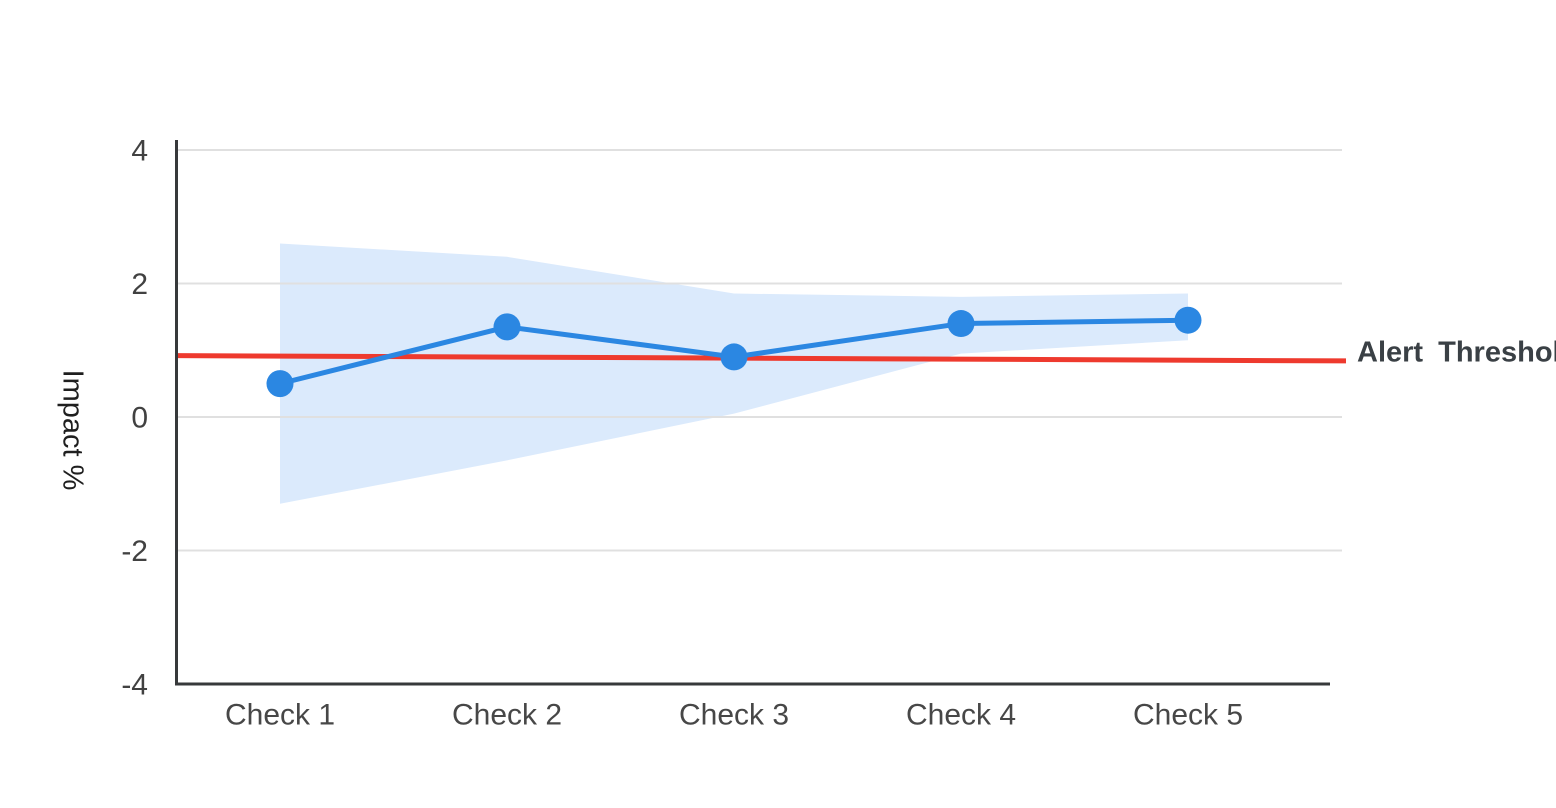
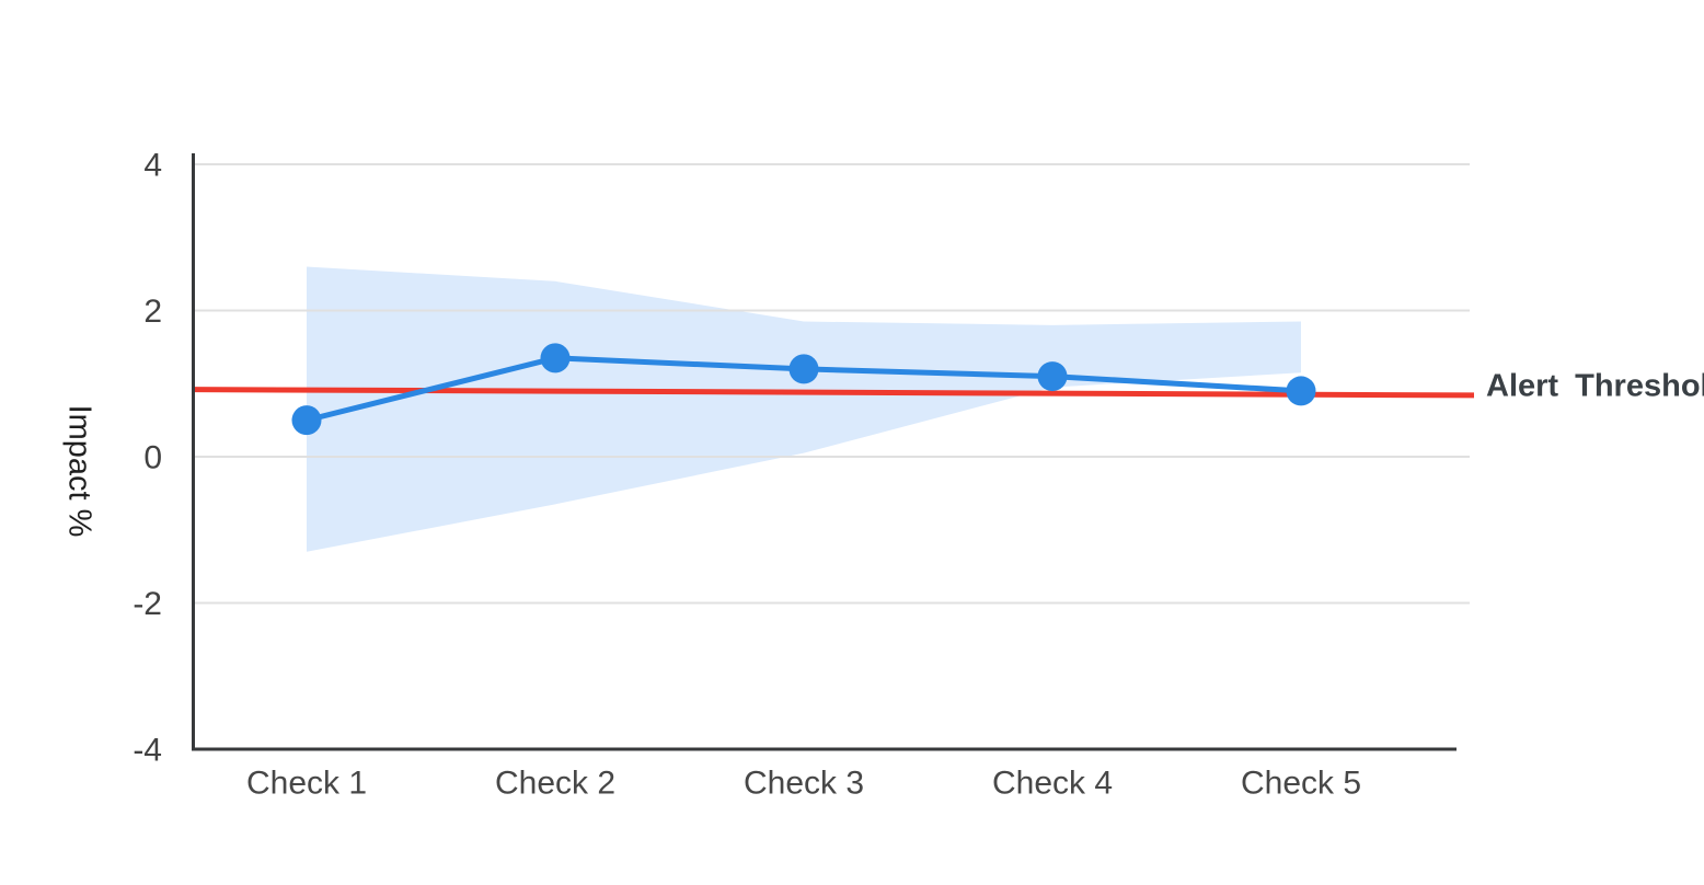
Check 3: 0.9 -> 1.2
Check 4: 1.4 -> 1.1
Check 5: 1.4 -> 0.9
